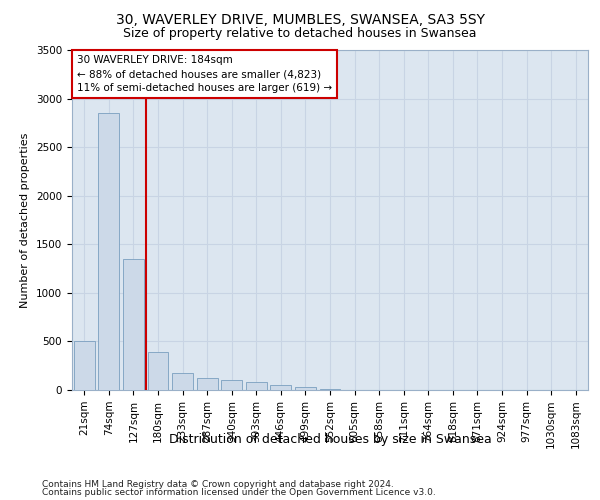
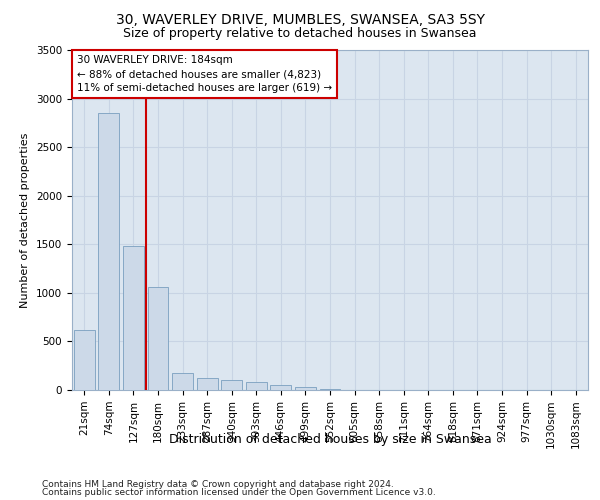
21sqm: 500 -> 620
127sqm: 1350 -> 1480
180sqm: 390 -> 1060
